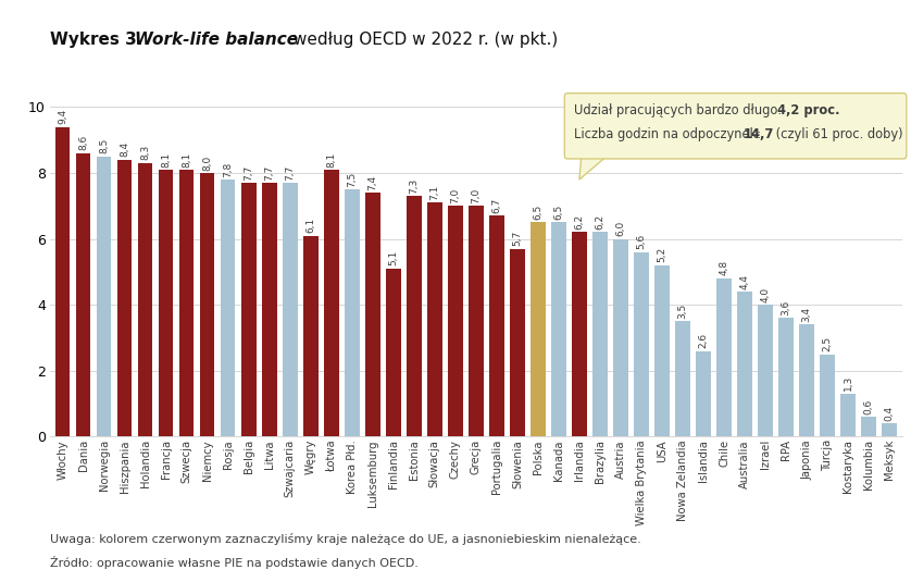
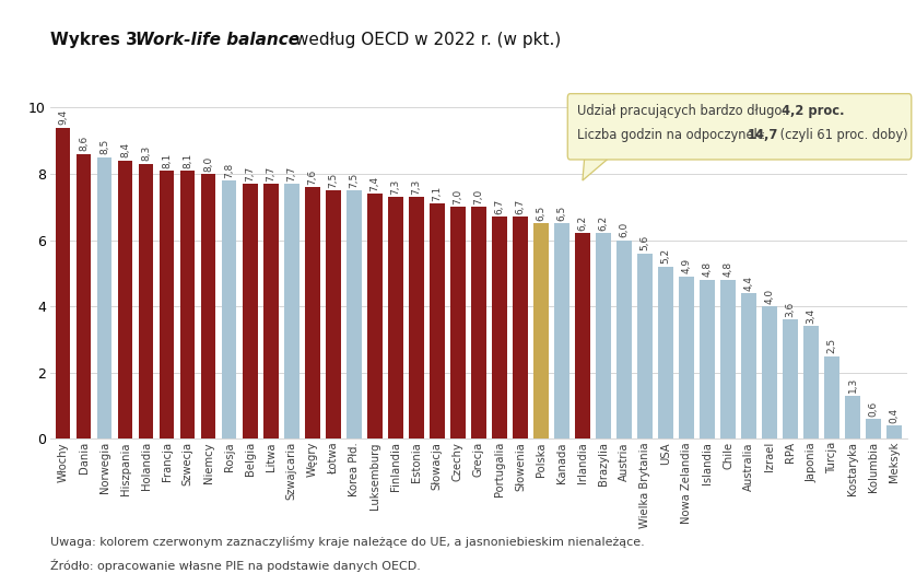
Węgry: 6,1 -> 7,6
Łotwa: 8,1 -> 7,5
Finlandia: 5,1 -> 7,3
Słowenia: 5,7 -> 6,7
Nowa Zelandia: 3,5 -> 4,9
Islandia: 2,6 -> 4,8
